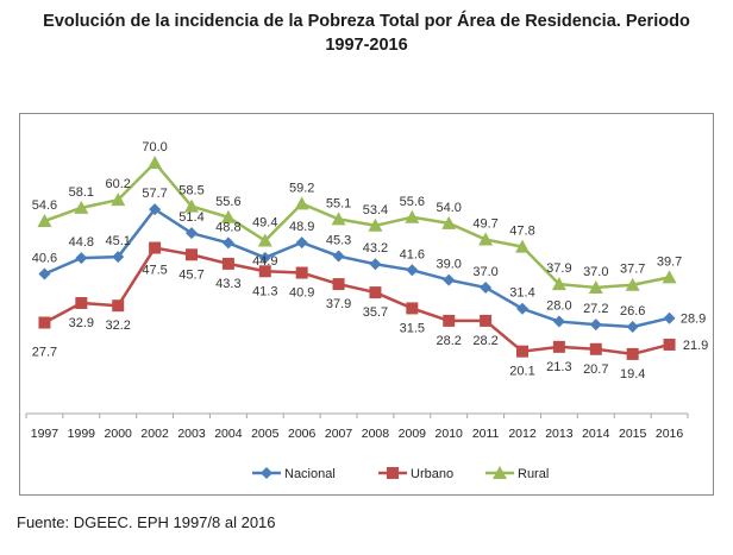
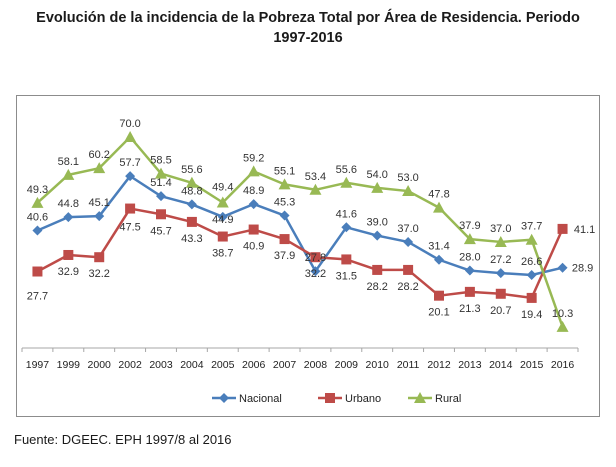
Rural/1997: 54.6 -> 49.3
Urbano/2005: 41.3 -> 38.7
Nacional/2008: 43.2 -> 27.8
Urbano/2008: 35.7 -> 32.2
Rural/2011: 49.7 -> 53.0
Urbano/2016: 21.9 -> 41.1
Rural/2016: 39.7 -> 10.3
